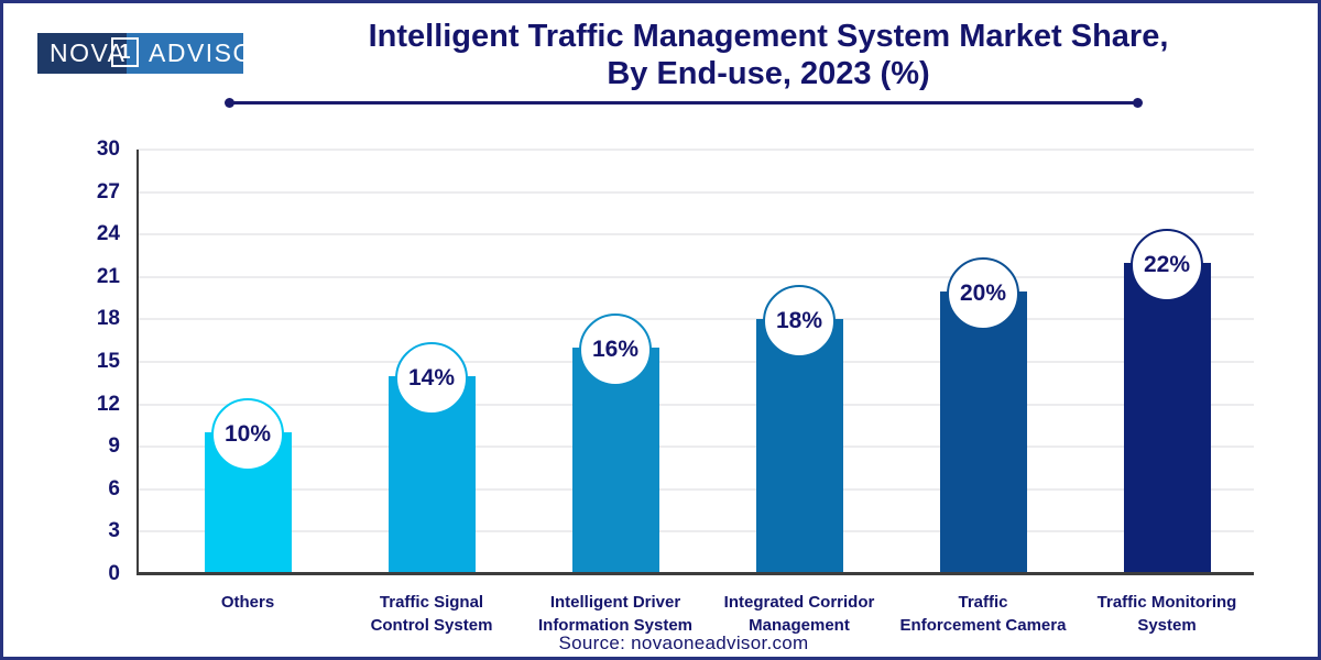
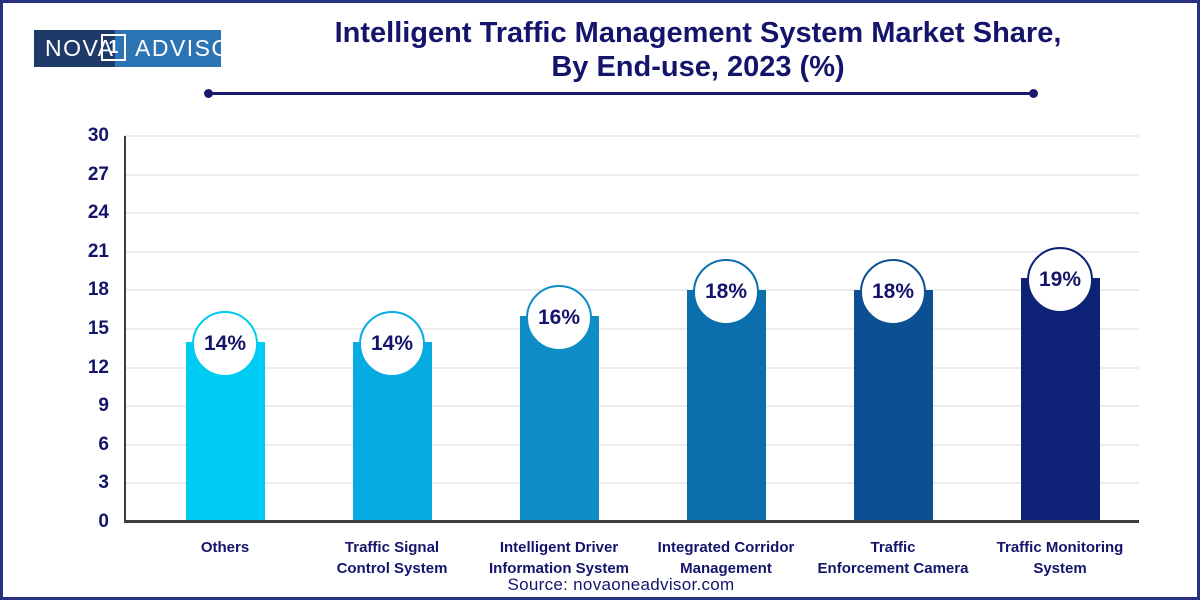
Others: 10% -> 14%
Traffic Enforcement Camera: 20% -> 18%
Traffic Monitoring System: 22% -> 19%
